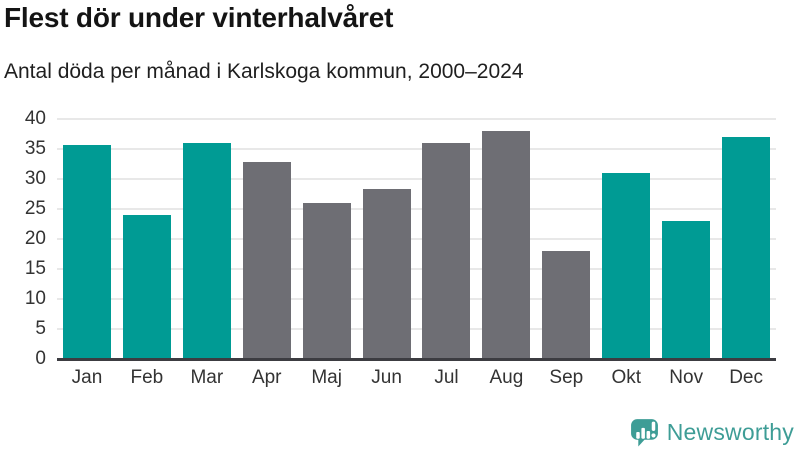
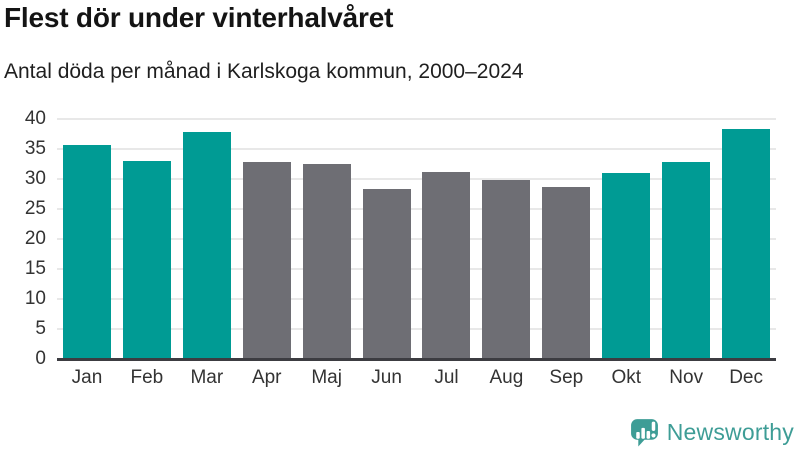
Feb: 24 -> 33
Mar: 36 -> 38
Maj: 26 -> 32
Jul: 36 -> 31
Aug: 38 -> 30
Sep: 18 -> 29
Nov: 23 -> 33
Dec: 37 -> 38
